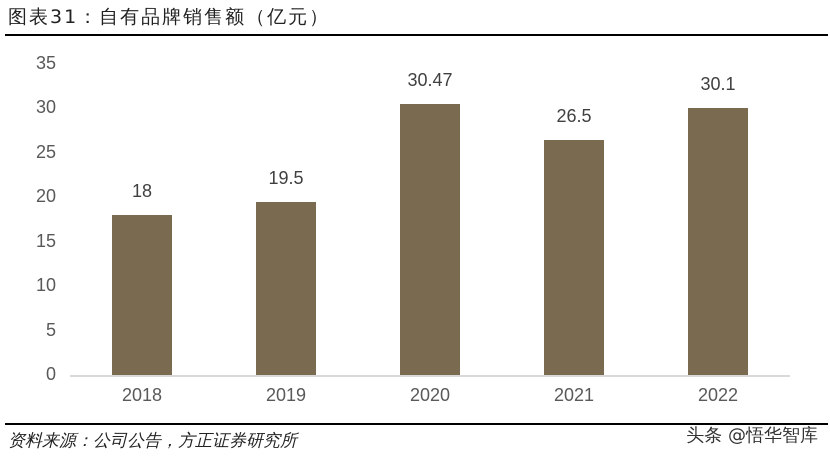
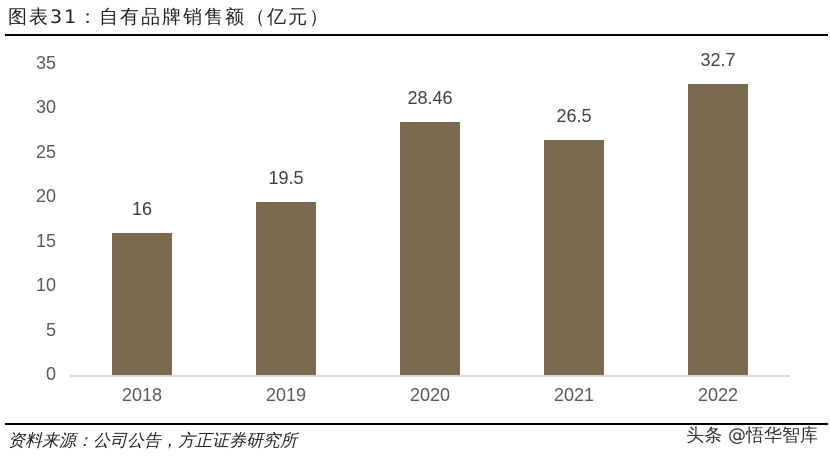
2018: 18 -> 16
2020: 30.47 -> 28.46
2022: 30.1 -> 32.7
